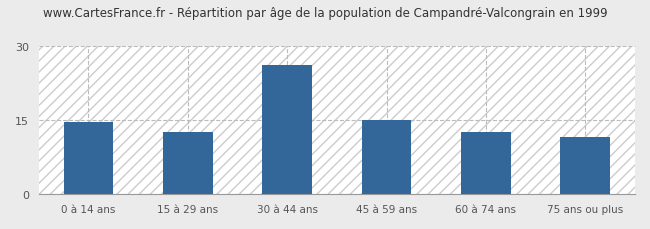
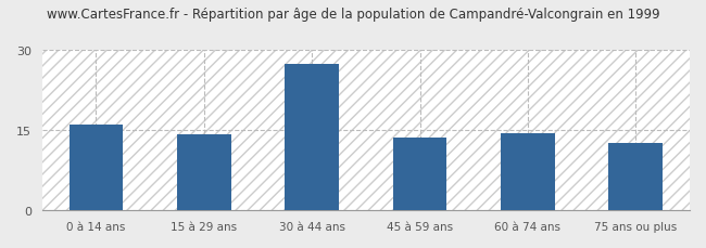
0 à 14 ans: 14.5 -> 16.0
15 à 29 ans: 12.5 -> 14.2
30 à 44 ans: 26.0 -> 27.2
45 à 59 ans: 15.0 -> 13.5
60 à 74 ans: 12.5 -> 14.3
75 ans ou plus: 11.5 -> 12.6
